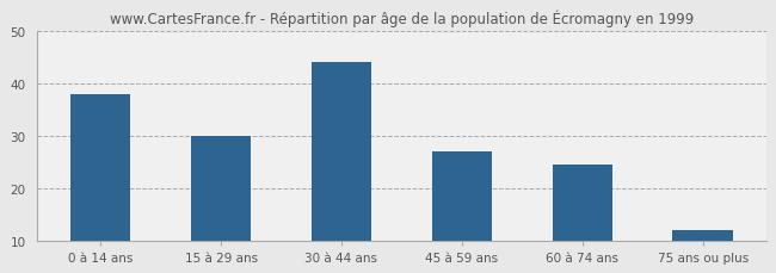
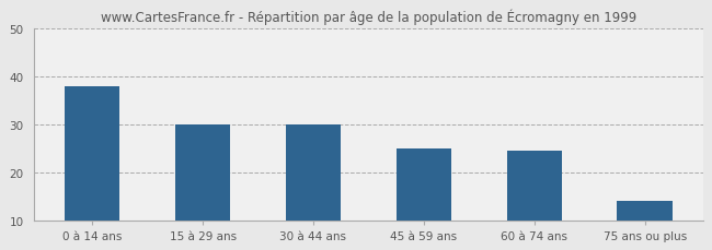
30 à 44 ans: 44.0 -> 30.0
45 à 59 ans: 27.0 -> 25.0
75 ans ou plus: 12.0 -> 14.0
